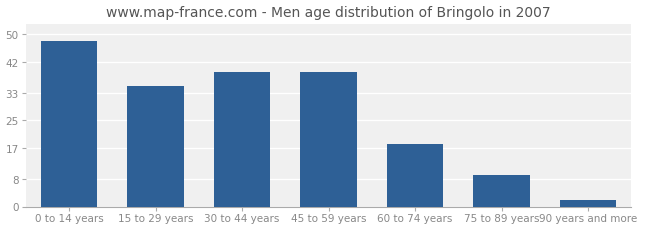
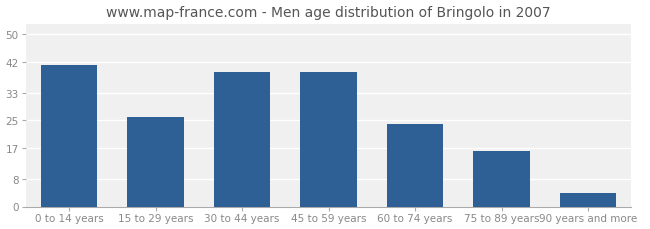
0 to 14 years: 48 -> 41
15 to 29 years: 35 -> 26
60 to 74 years: 18 -> 24
75 to 89 years: 9 -> 16
90 years and more: 2 -> 4
